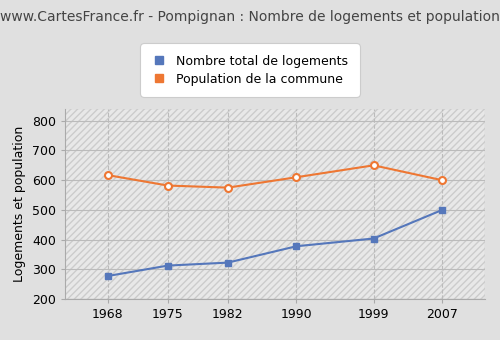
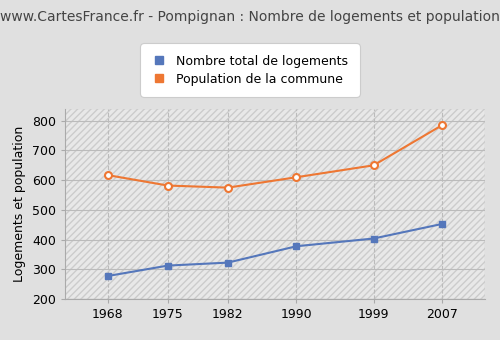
Nombre total de logements/2007: 500 -> 453
Population de la commune/2007: 600 -> 785
